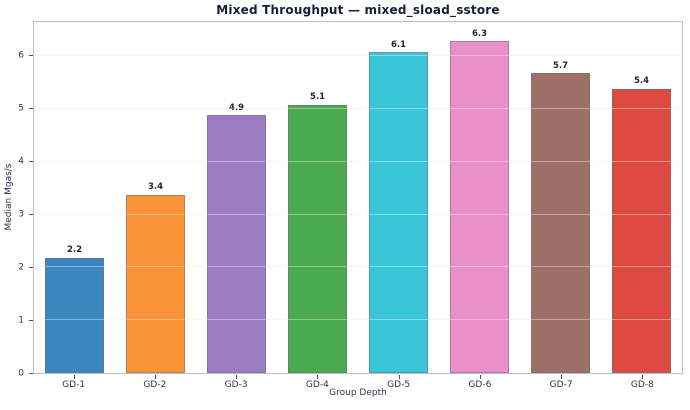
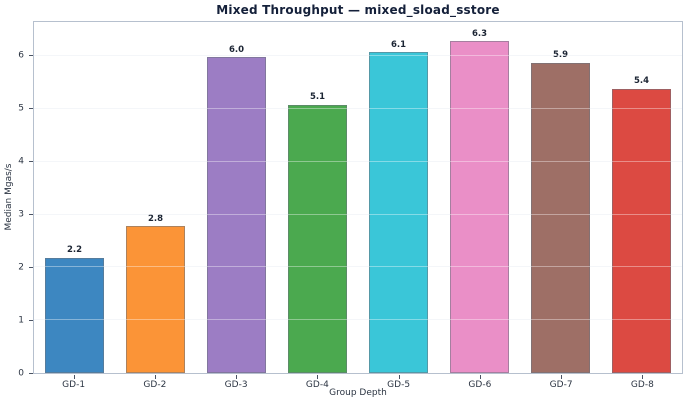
GD-2: 3.4 -> 2.8
GD-3: 4.9 -> 6.0
GD-7: 5.7 -> 5.9
